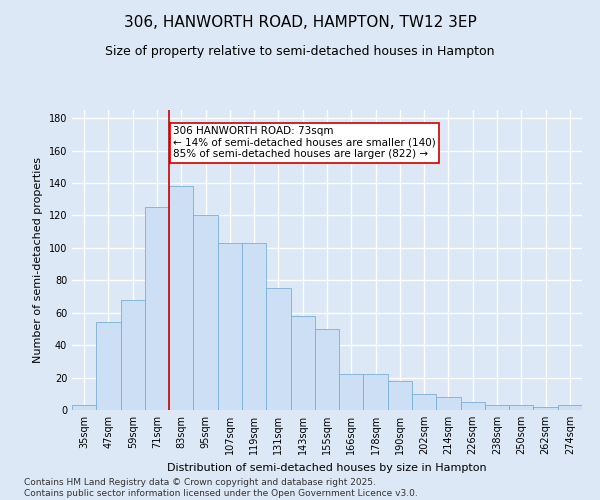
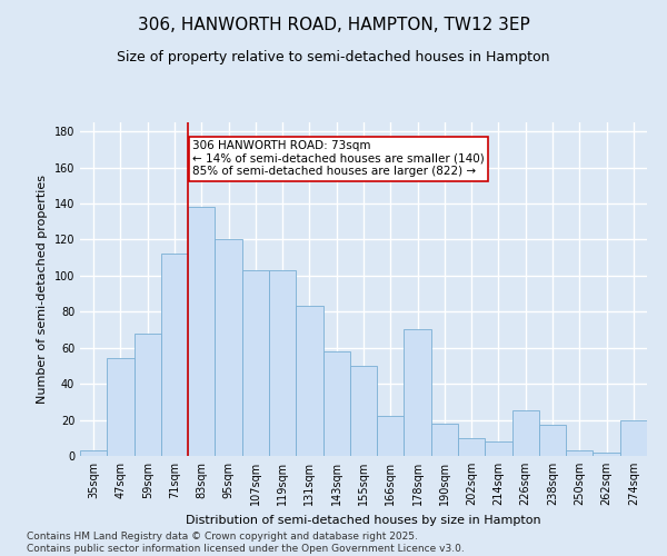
71sqm: 125 -> 112
131sqm: 75 -> 83
178sqm: 22 -> 70
226sqm: 5 -> 25
238sqm: 3 -> 17
274sqm: 3 -> 20
